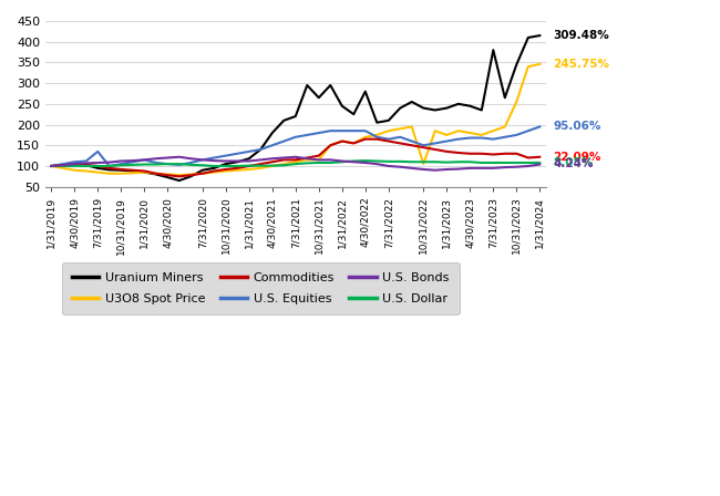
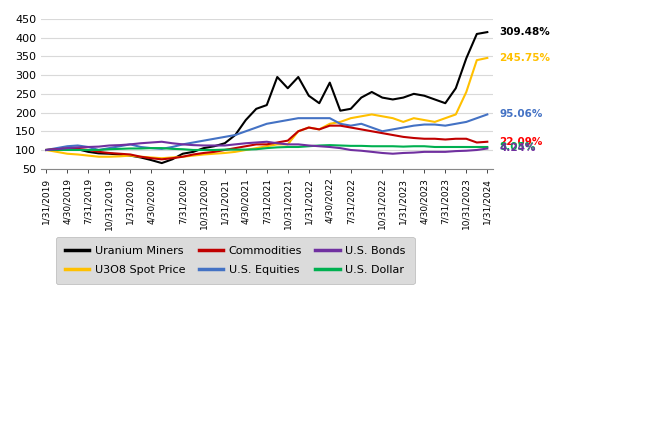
U.S. Equities/7/31/2019: 135 -> 108
U3O8 Spot Price/10/31/2022: 105 -> 190
Uranium Miners/7/31/2023: 380 -> 225
